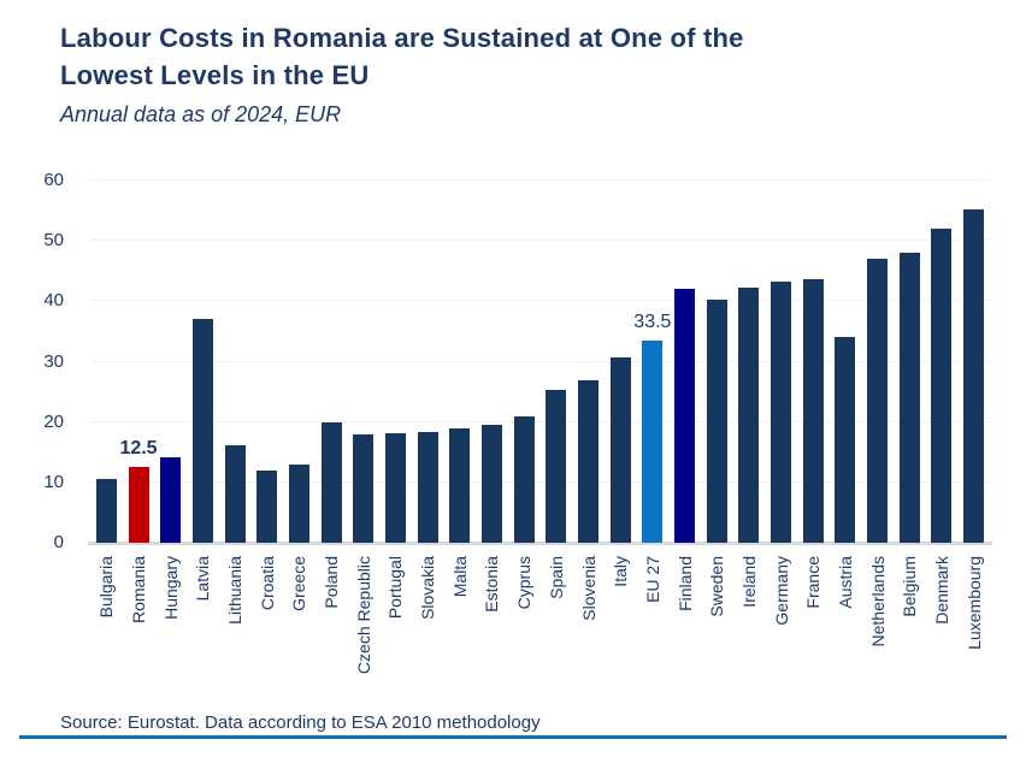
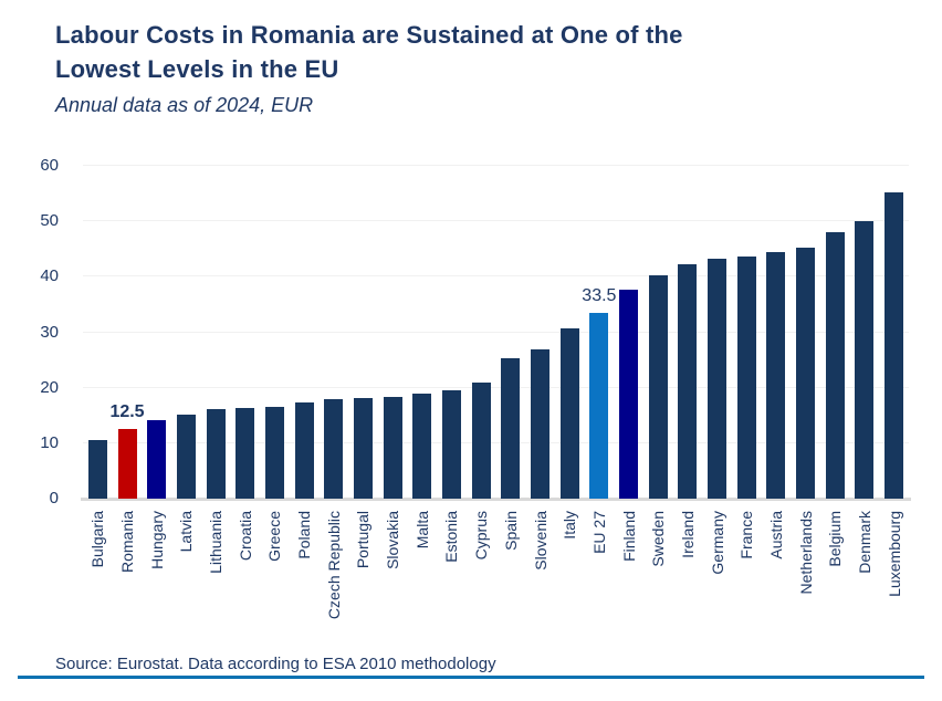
Latvia: 37 -> 15
Croatia: 12 -> 16
Greece: 13 -> 17
Poland: 20 -> 17
Finland: 42 -> 38
Austria: 34 -> 44
Netherlands: 47 -> 45
Denmark: 52 -> 50
